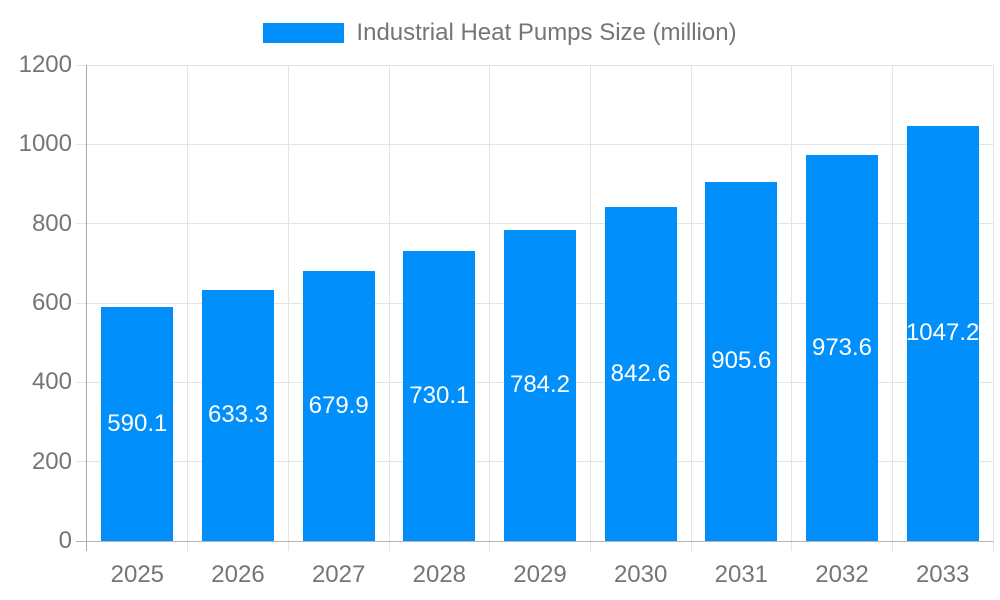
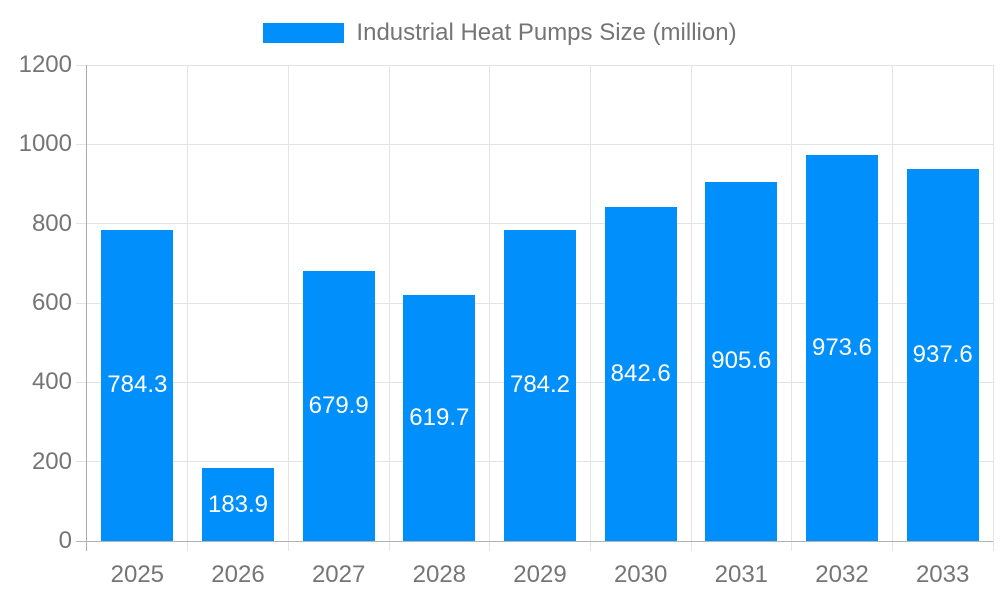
2025: 590.1 -> 784.3
2026: 633.3 -> 183.9
2028: 730.1 -> 619.7
2033: 1047.2 -> 937.6
